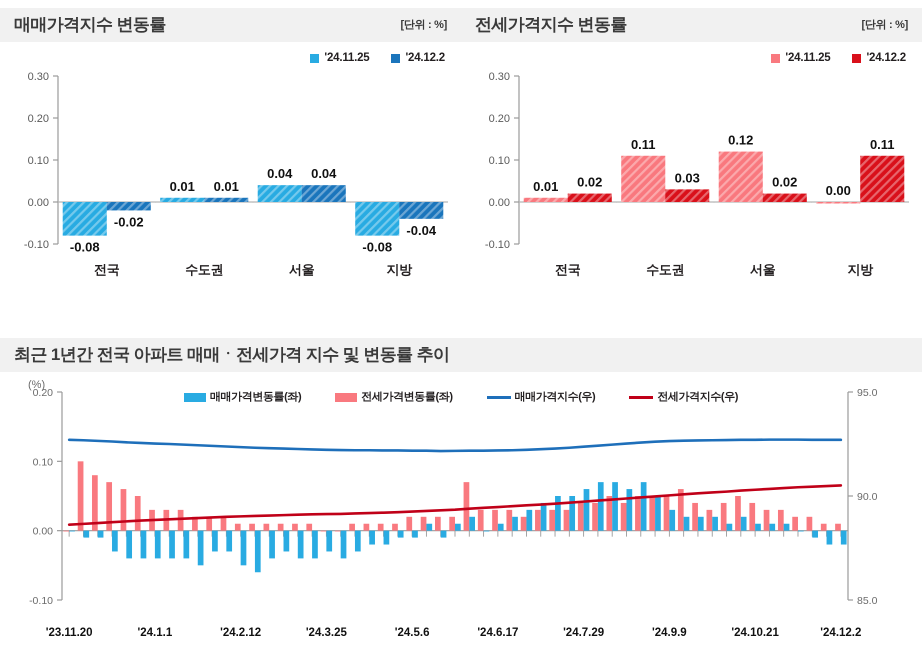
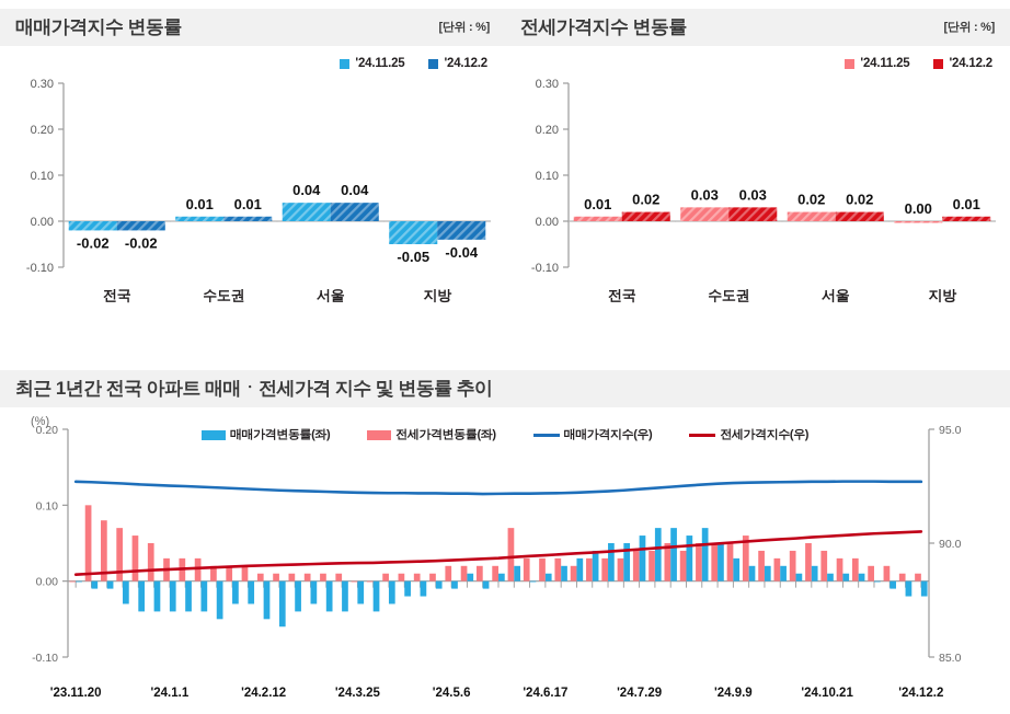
매매가격지수 변동률/'24.11.25/전국: -0.08 -> -0.02
매매가격지수 변동률/'24.11.25/지방: -0.08 -> -0.05
전세가격지수 변동률/'24.11.25/수도권: 0.11 -> 0.03
전세가격지수 변동률/'24.11.25/서울: 0.12 -> 0.02
전세가격지수 변동률/'24.12.2/지방: 0.11 -> 0.01
